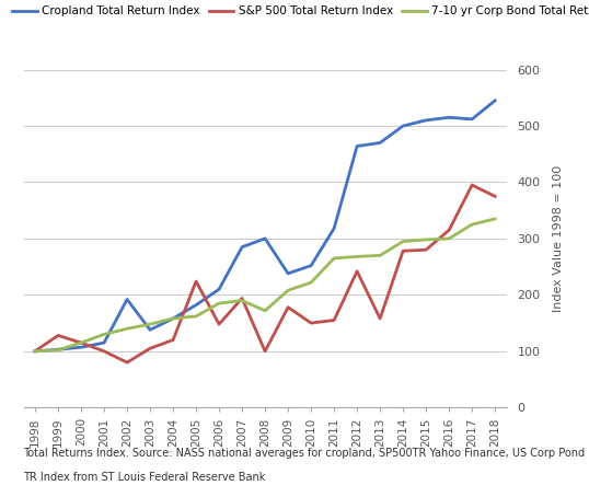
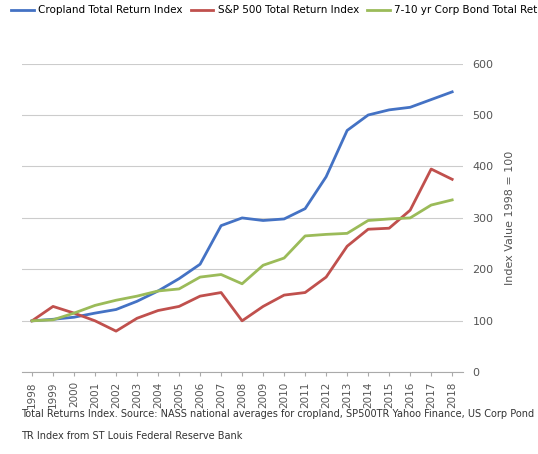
Cropland Total Return Index/2002: 192 -> 122
S&P 500 Total Return Index/2005: 224 -> 128
S&P 500 Total Return Index/2007: 194 -> 155
Cropland Total Return Index/2009: 238 -> 295
S&P 500 Total Return Index/2009: 178 -> 128
Cropland Total Return Index/2010: 252 -> 298
Cropland Total Return Index/2012: 464 -> 380
S&P 500 Total Return Index/2012: 242 -> 185
S&P 500 Total Return Index/2013: 158 -> 245
Cropland Total Return Index/2017: 512 -> 530
